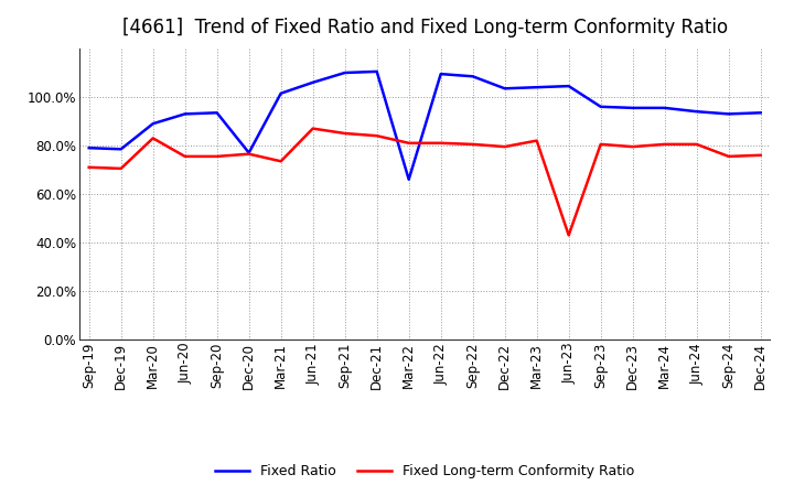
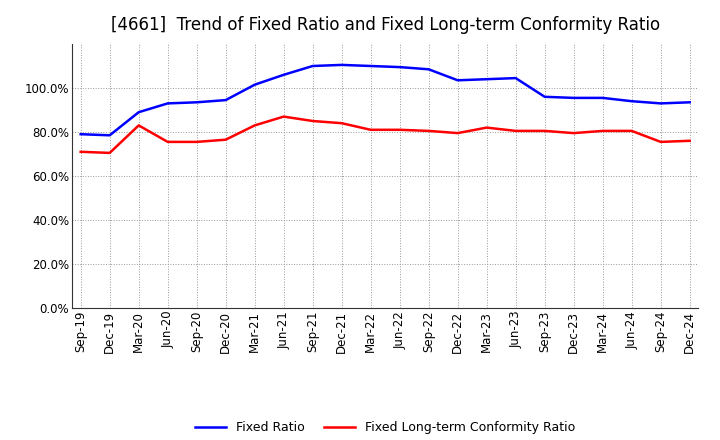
Fixed Ratio/Dec-20: 77.0% -> 94.5%
Fixed Long-term Conformity Ratio/Mar-21: 73.5% -> 83.0%
Fixed Ratio/Mar-22: 66.0% -> 110.0%
Fixed Long-term Conformity Ratio/Jun-23: 43.0% -> 80.5%
